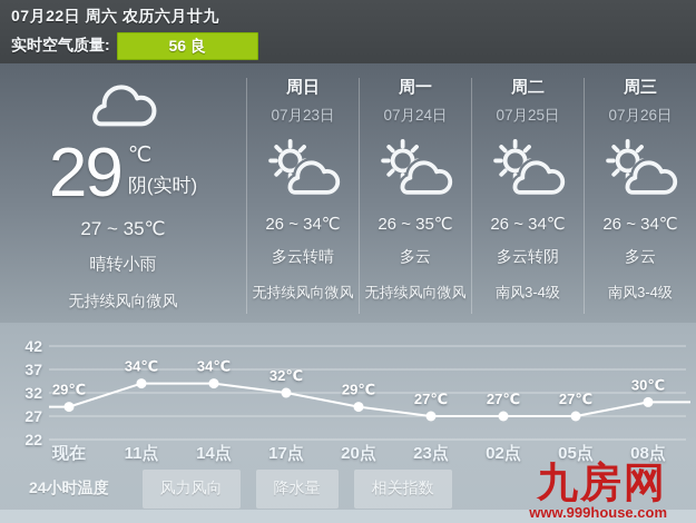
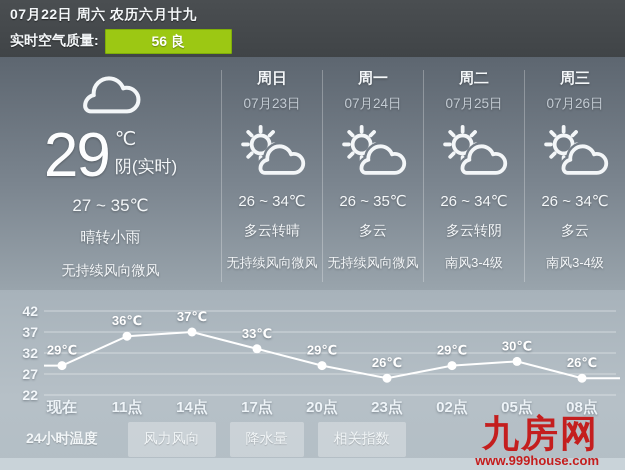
11点: 34 -> 36
14点: 34 -> 37
17点: 32 -> 33
23点: 27 -> 26
02点: 27 -> 29
05点: 27 -> 30
08点: 30 -> 26
